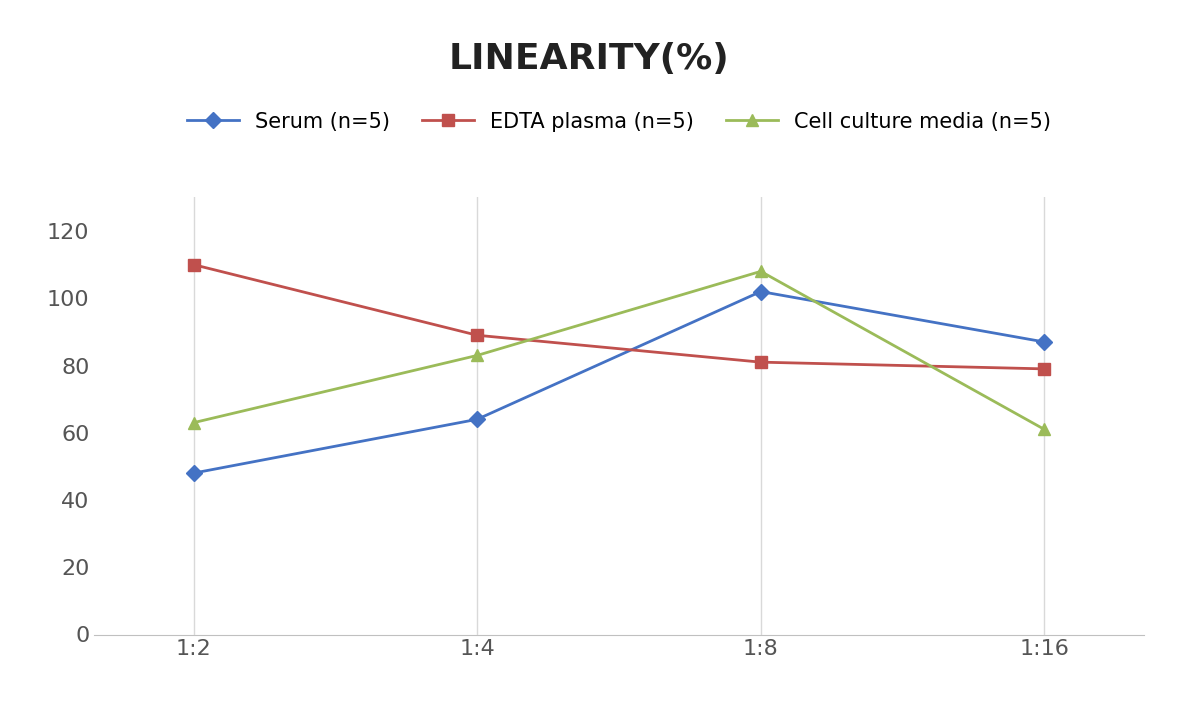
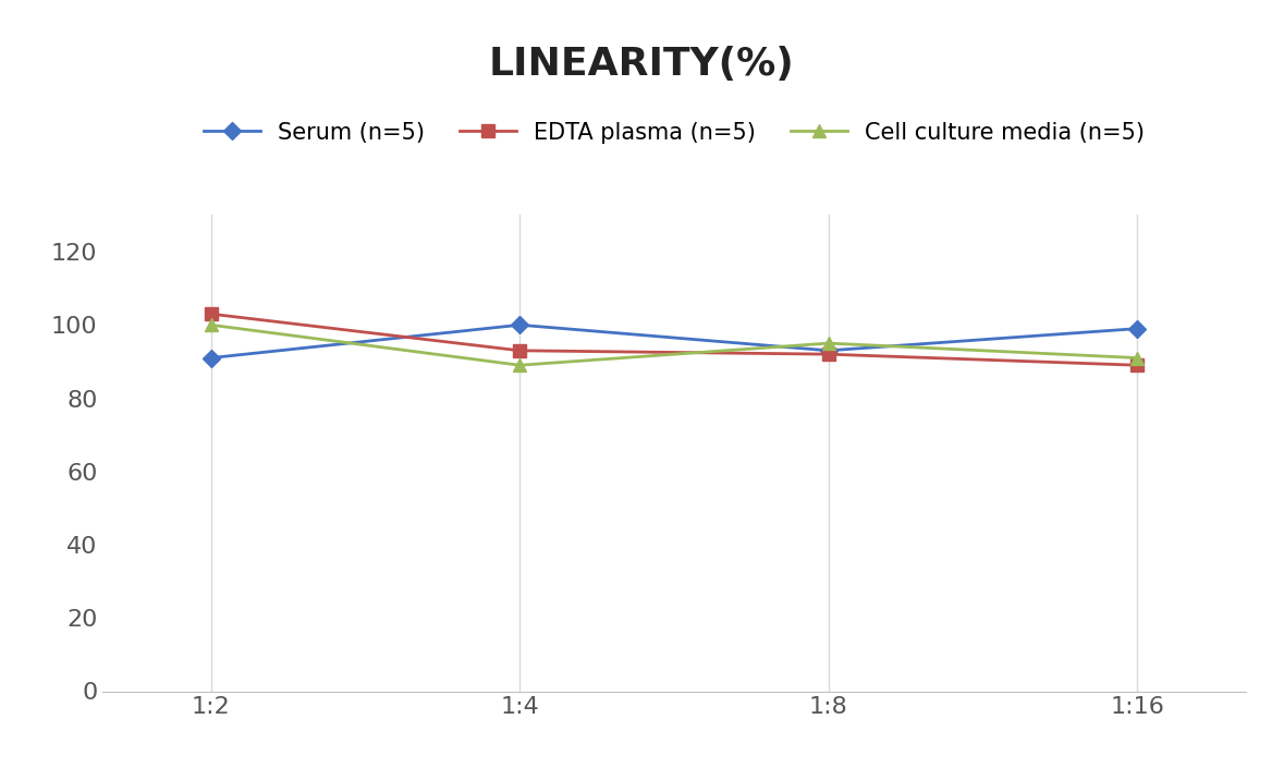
Serum (n=5)/1:2: 48 -> 91
EDTA plasma (n=5)/1:2: 110 -> 103
Cell culture media (n=5)/1:2: 63 -> 100
Serum (n=5)/1:4: 64 -> 100
EDTA plasma (n=5)/1:4: 89 -> 93
Cell culture media (n=5)/1:4: 83 -> 89
Serum (n=5)/1:8: 102 -> 93
EDTA plasma (n=5)/1:8: 81 -> 92
Cell culture media (n=5)/1:8: 108 -> 95
Serum (n=5)/1:16: 87 -> 99
EDTA plasma (n=5)/1:16: 79 -> 89
Cell culture media (n=5)/1:16: 61 -> 91
